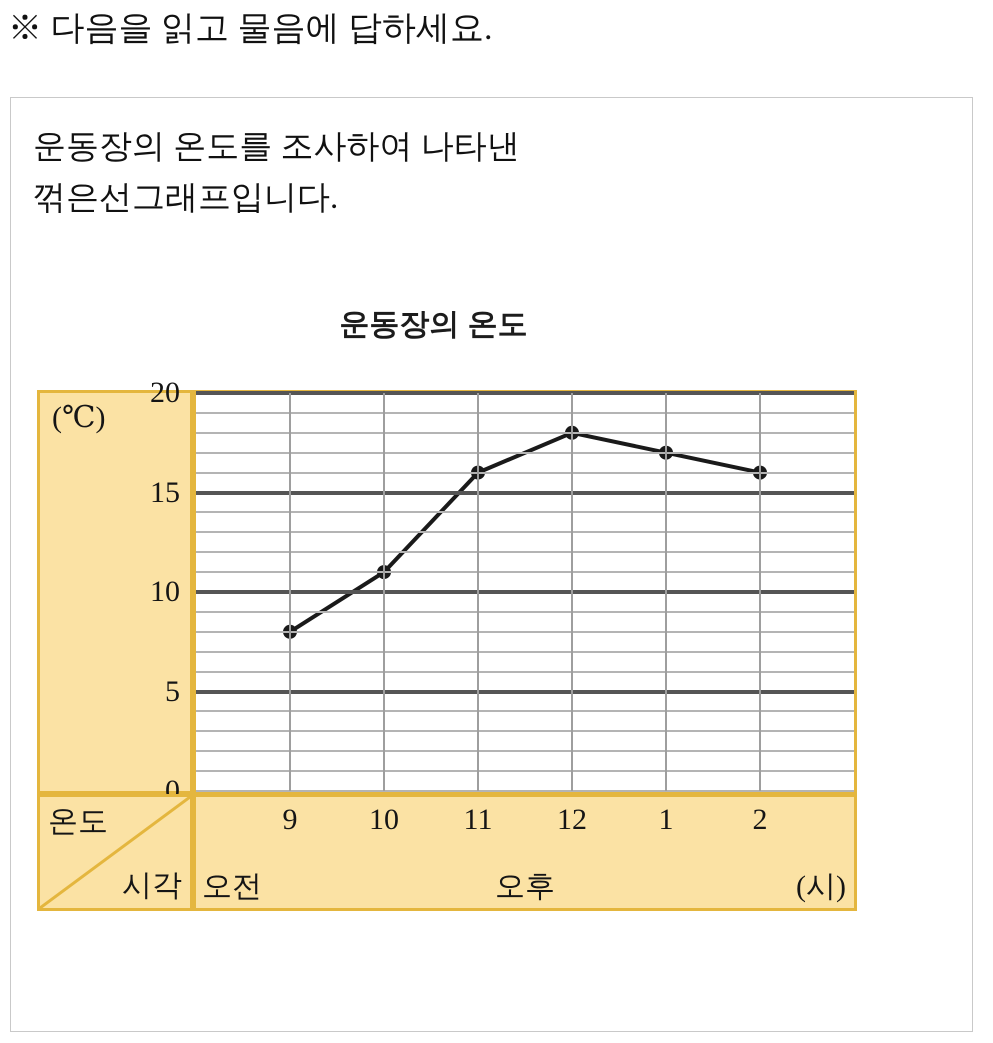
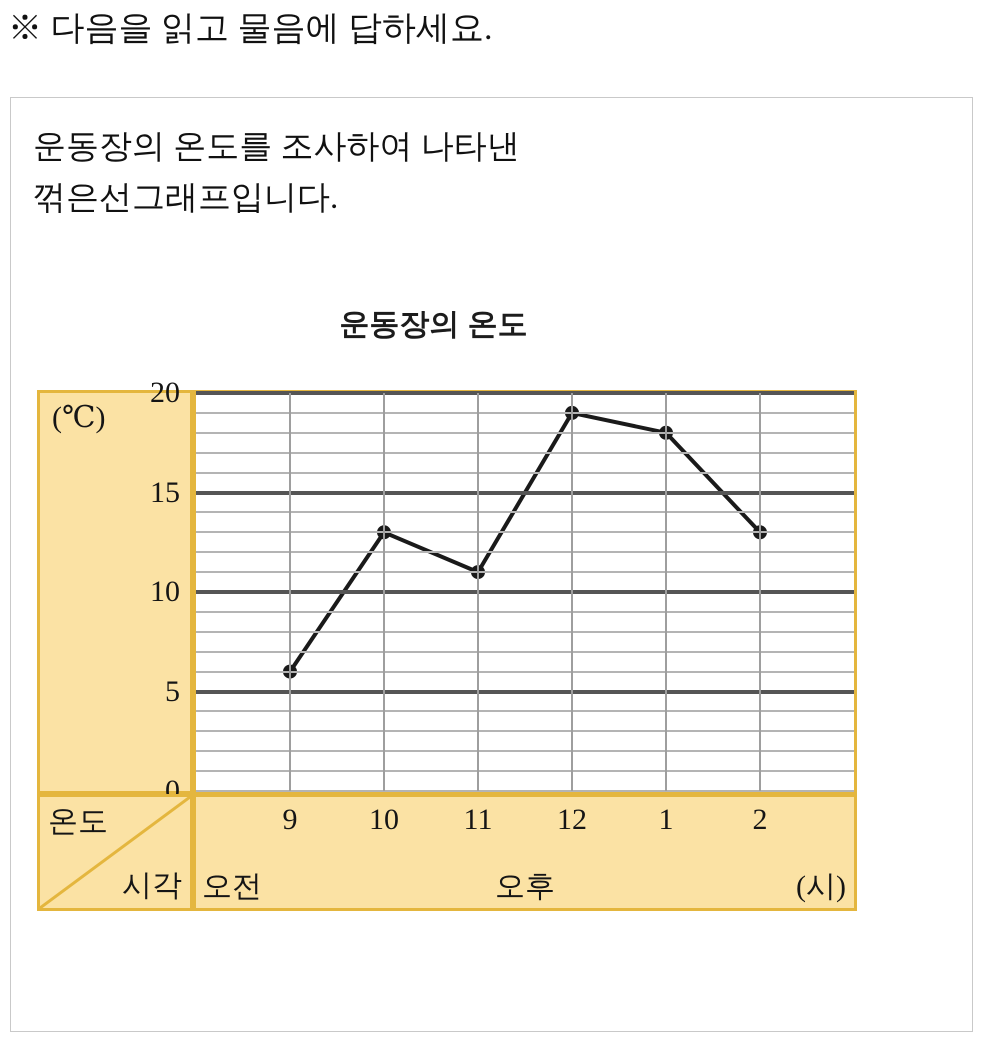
9: 8 -> 6
10: 11 -> 13
11: 16 -> 11
12: 18 -> 19
1: 17 -> 18
2: 16 -> 13
